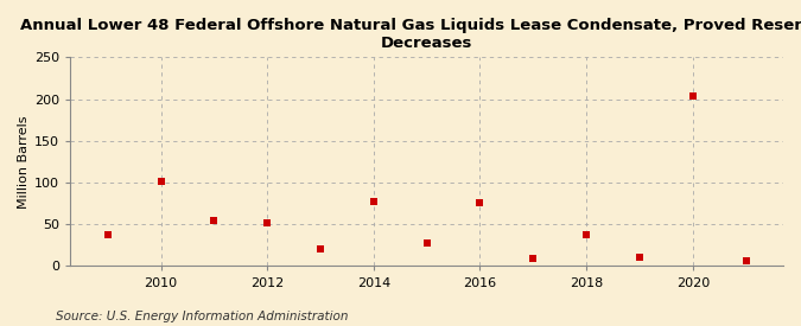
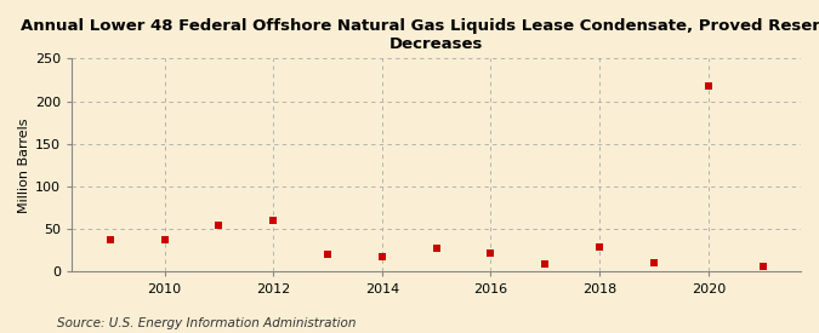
2010: 102 -> 38
2012: 52 -> 60
2014: 78 -> 17
2016: 76 -> 22
2018: 38 -> 29
2020: 204 -> 218
